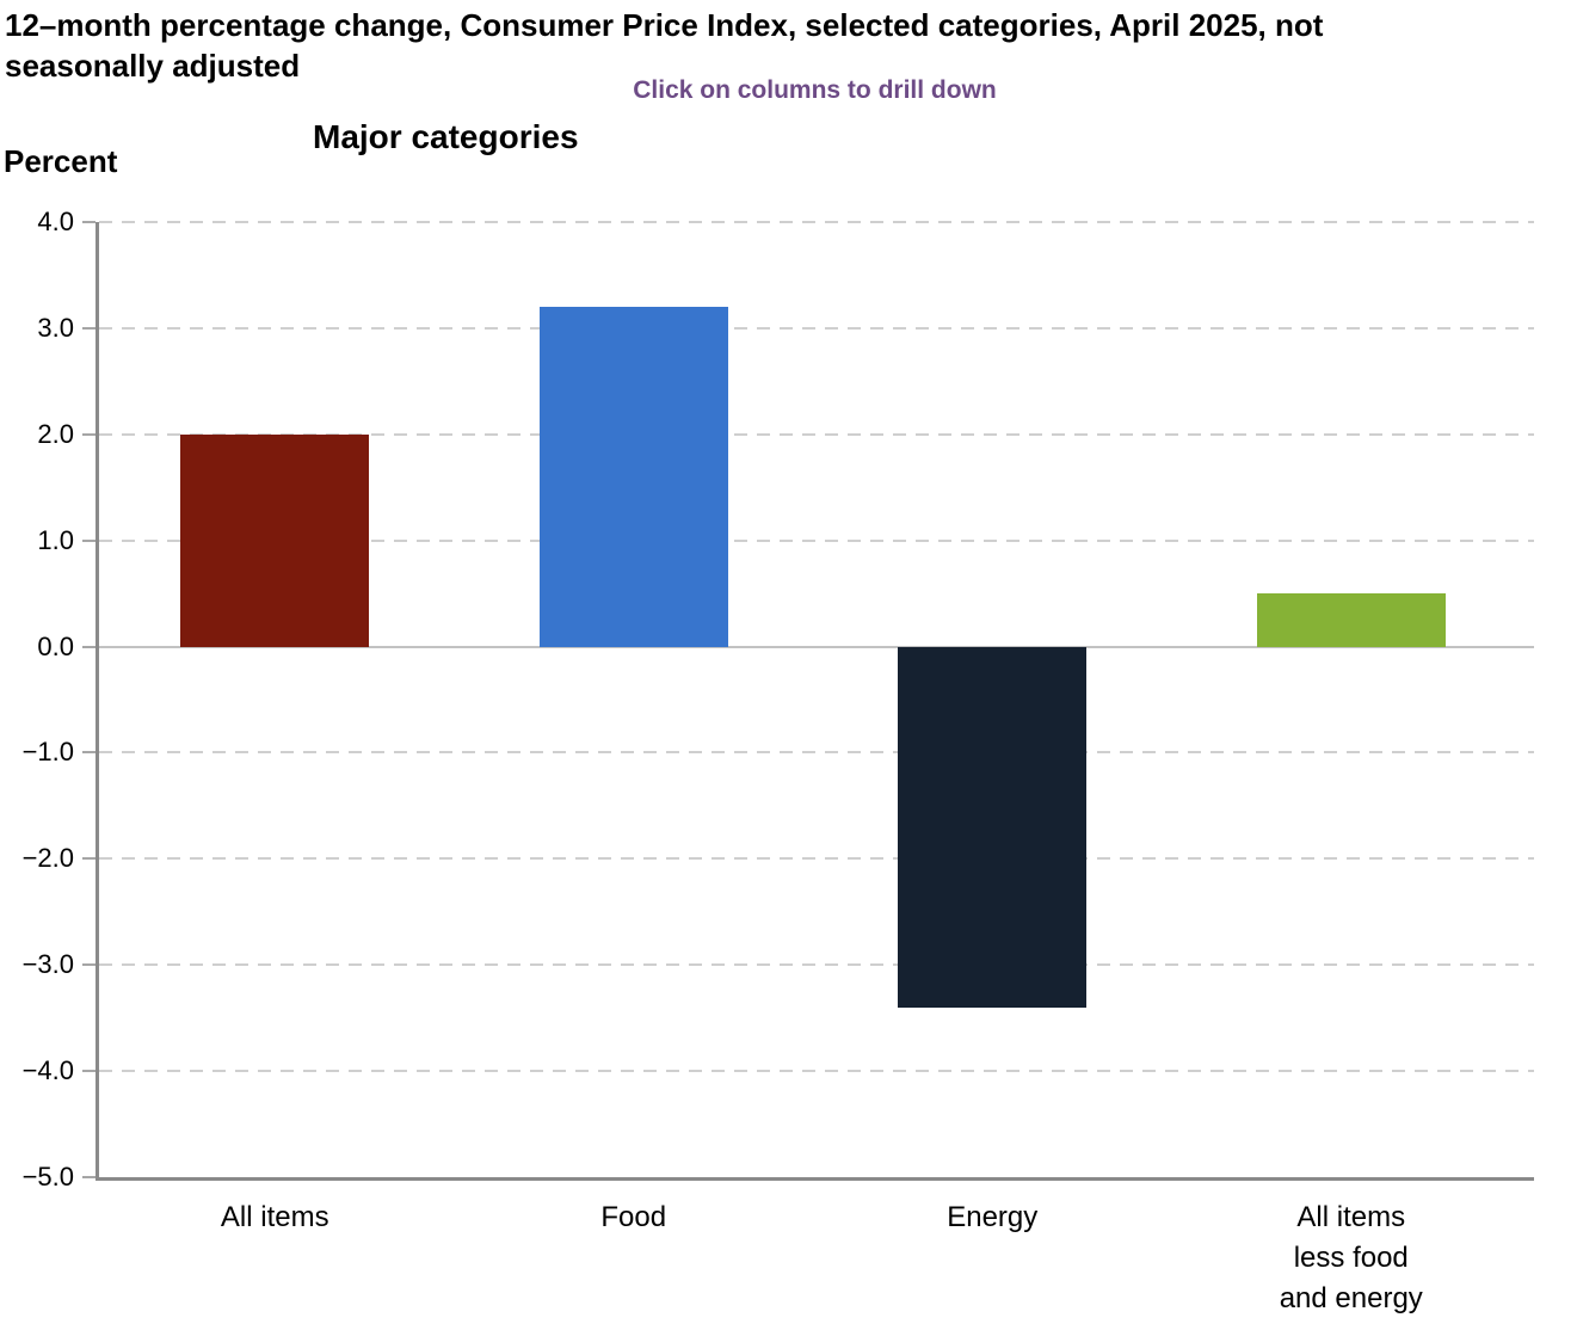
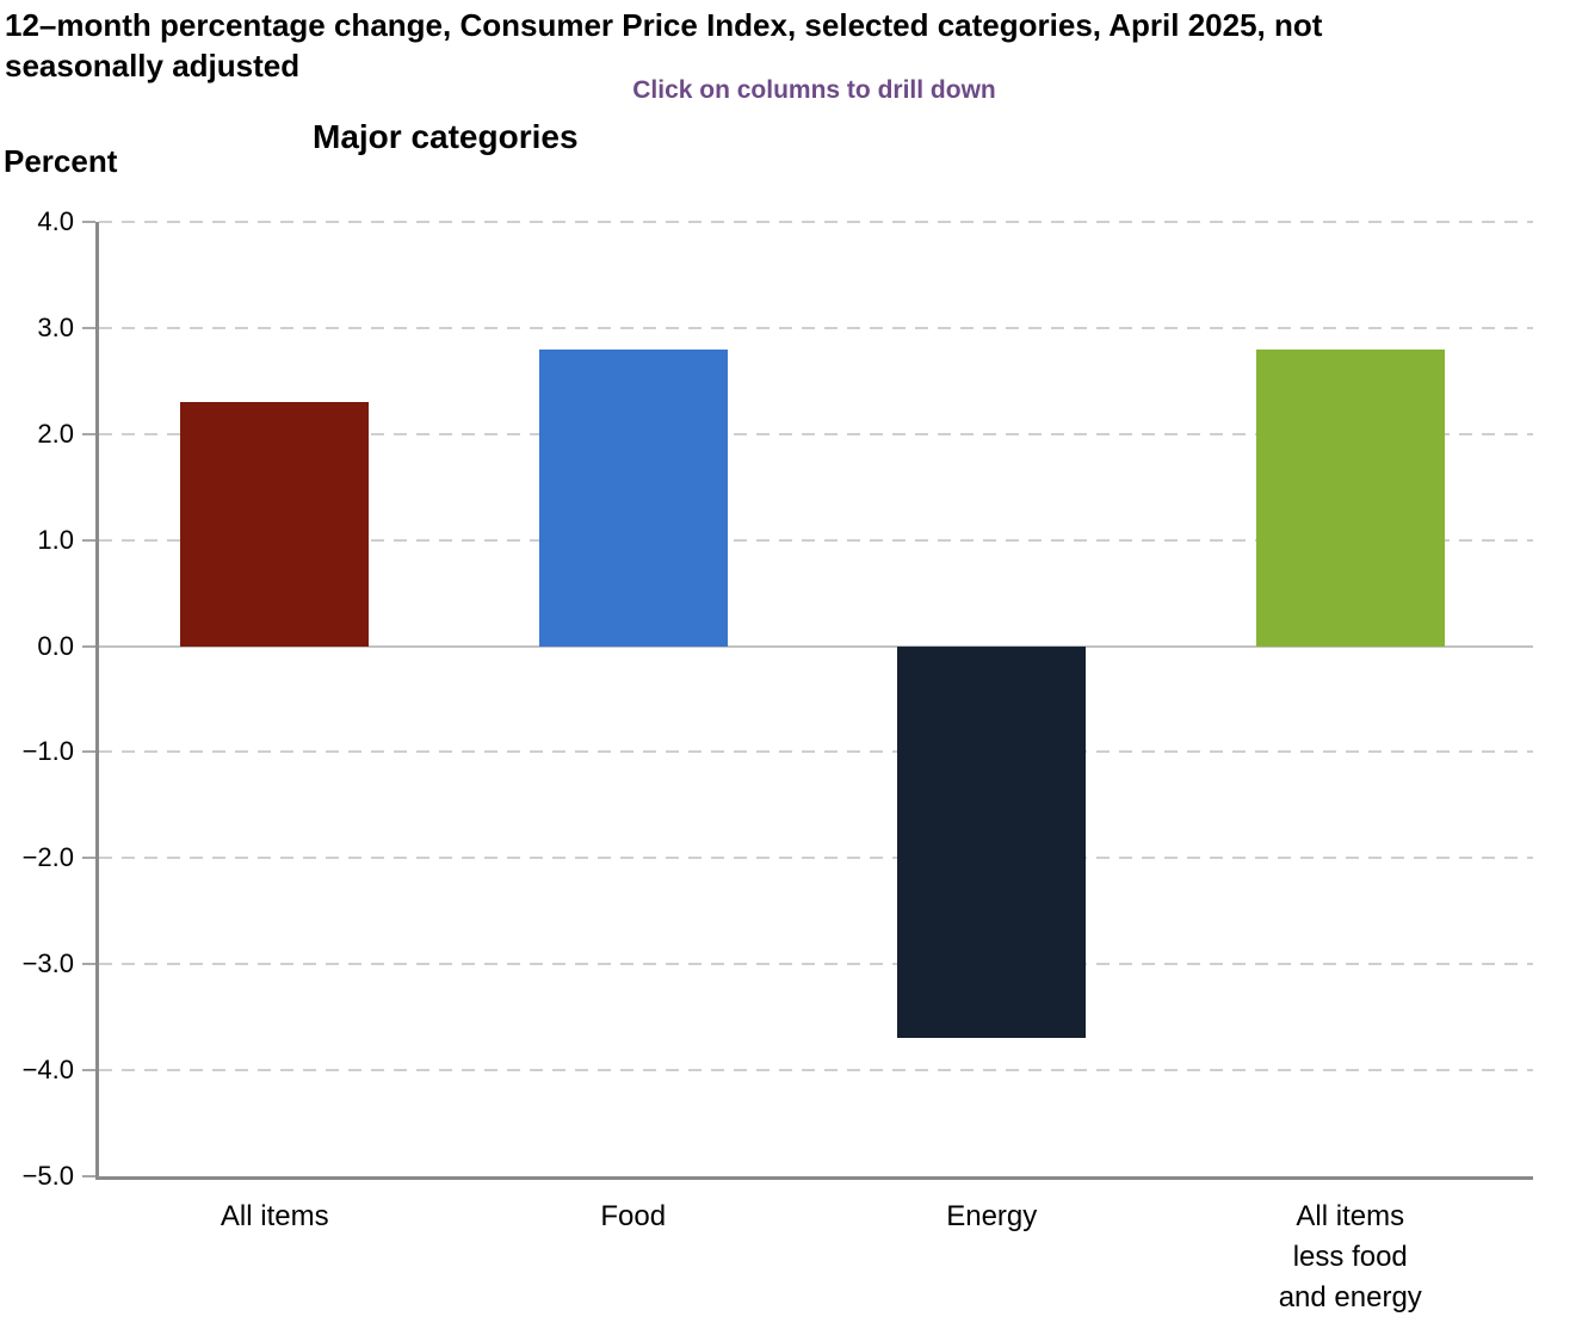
All items: 2.0 -> 2.3
Food: 3.2 -> 2.8
Energy: -3.4 -> -3.7
All items less food and energy: 0.5 -> 2.8
